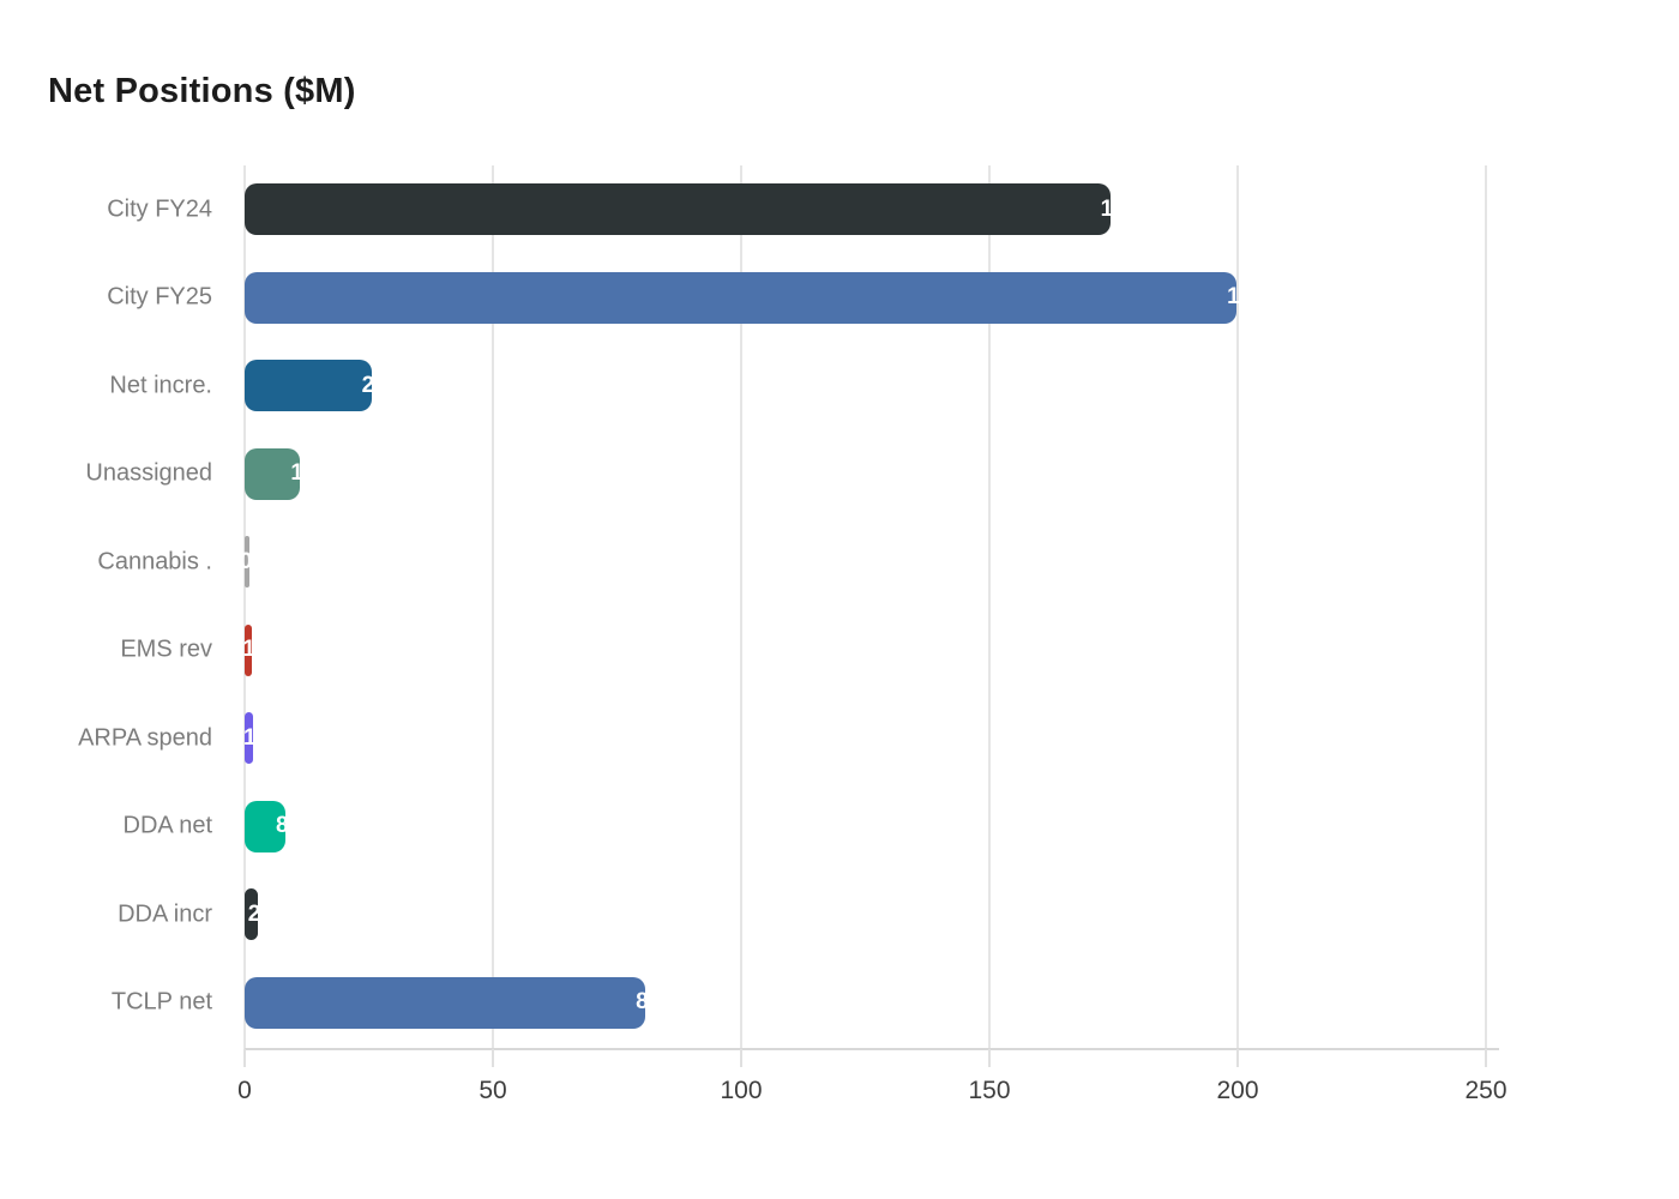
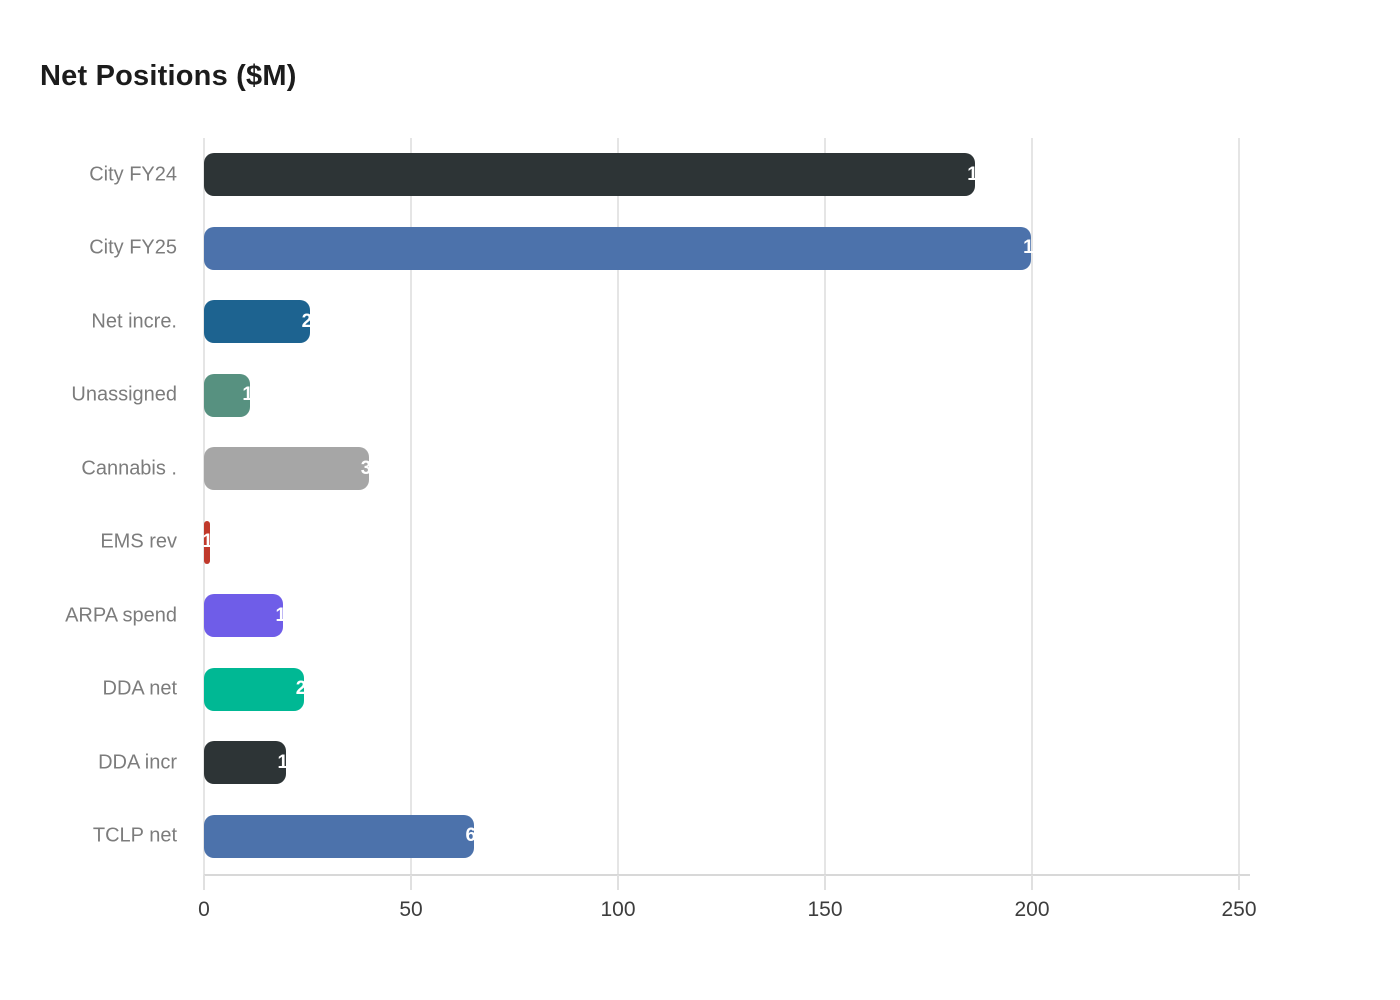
City FY24: 174.3 -> 186.3
Cannabis .: 0.9 -> 39.8
ARPA spend: 1.7 -> 19.2
DDA net: 8.2 -> 24.1
DDA incr: 2.6 -> 19.7
TCLP net: 80.7 -> 65.1
